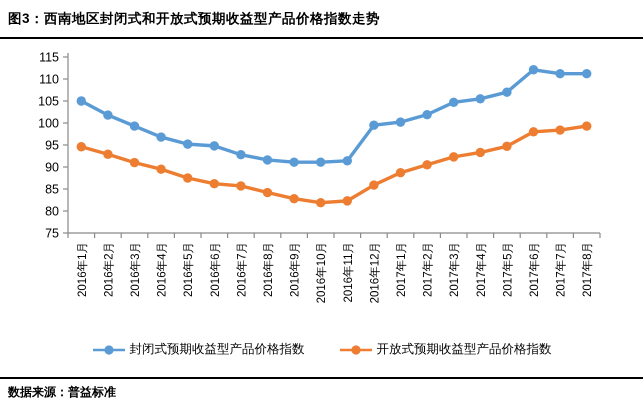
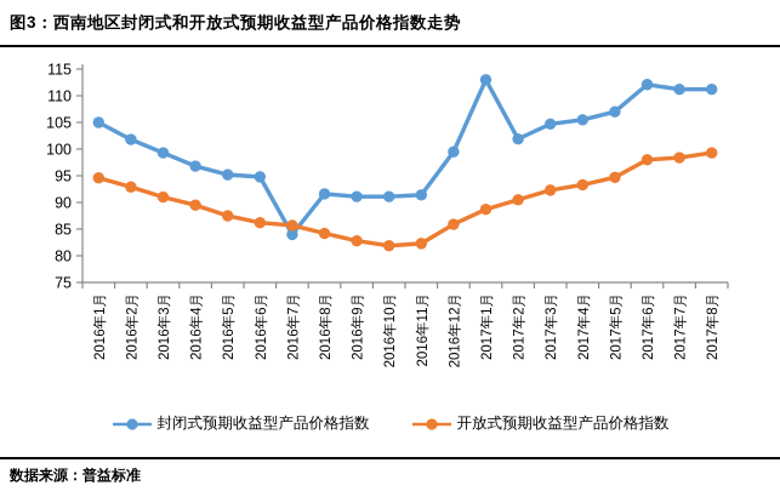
封闭式预期收益型产品价格指数/2016年7月: 93 -> 84
封闭式预期收益型产品价格指数/2017年1月: 100 -> 113
